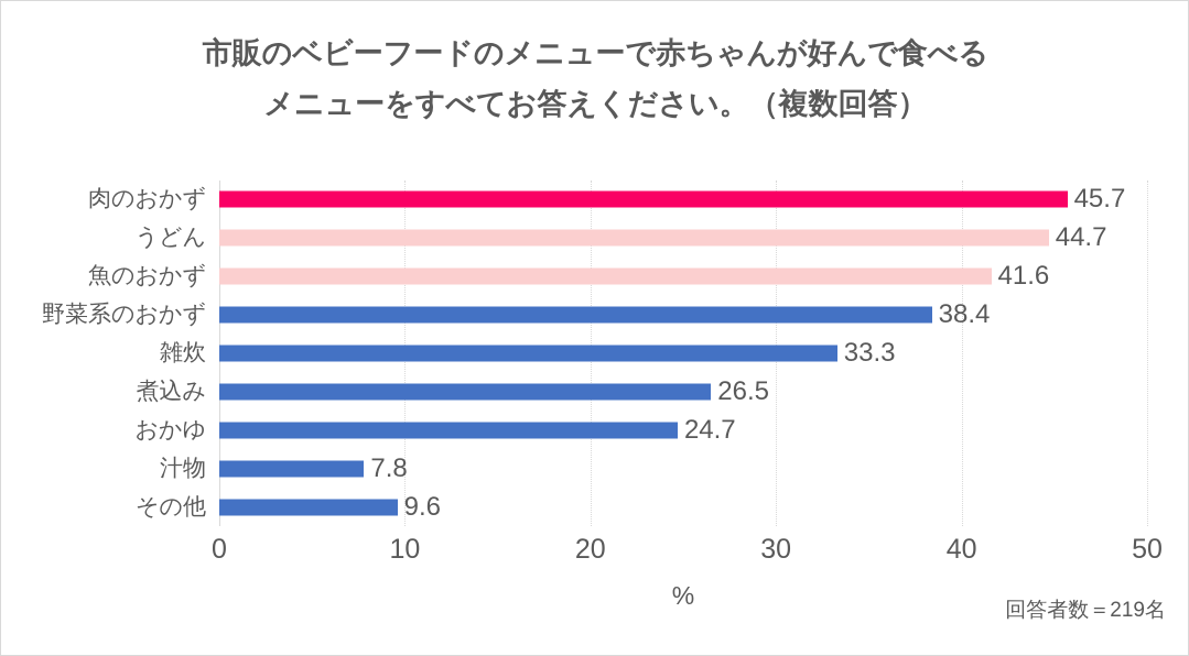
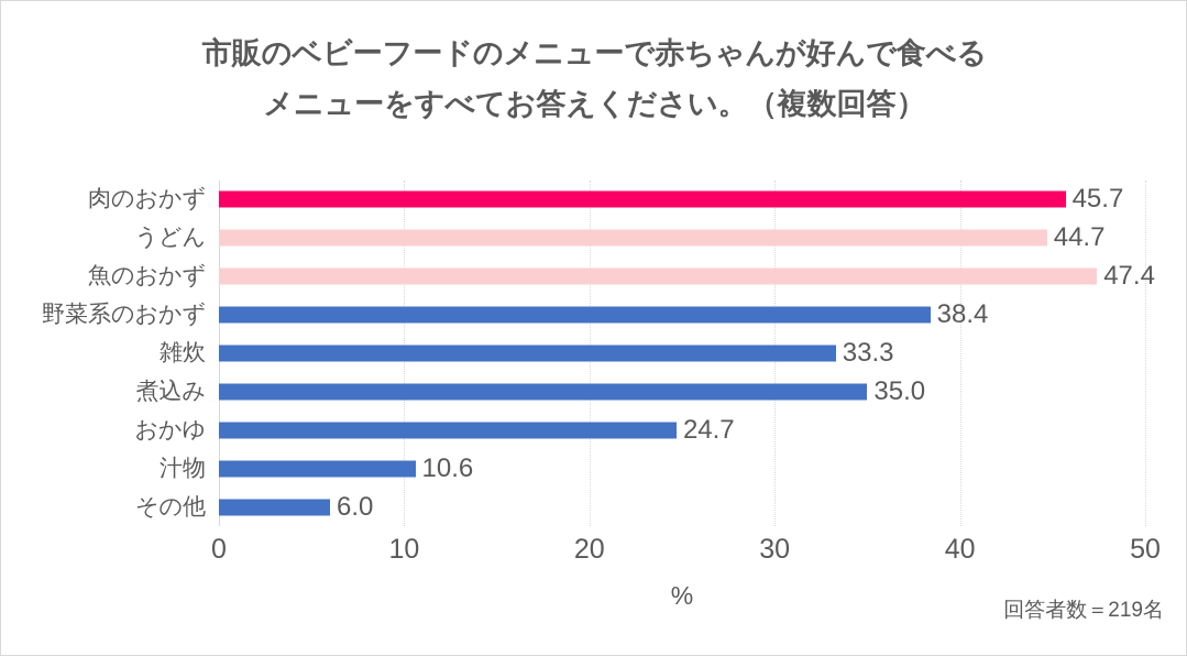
魚のおかず: 41.6 -> 47.4
煮込み: 26.5 -> 35.0
汁物: 7.8 -> 10.6
その他: 9.6 -> 6.0
